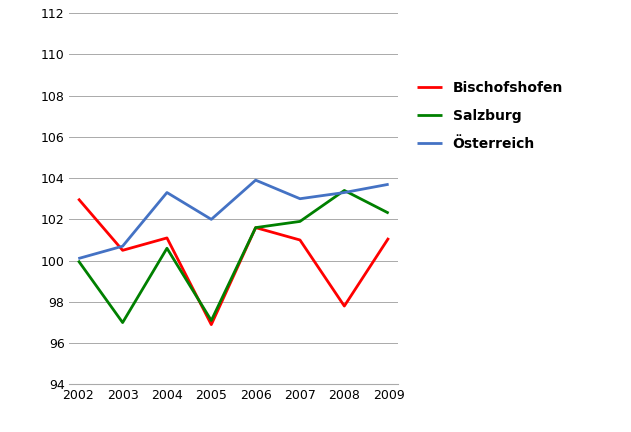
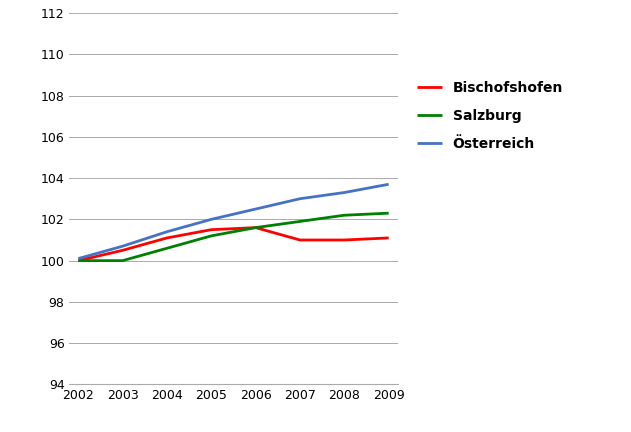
Bischofshofen/2002: 103.0 -> 100.0
Salzburg/2003: 97.0 -> 100.0
Österreich/2004: 103.3 -> 101.4
Bischofshofen/2005: 96.9 -> 101.5
Salzburg/2005: 97.1 -> 101.2
Österreich/2006: 103.9 -> 102.5
Bischofshofen/2008: 97.8 -> 101.0
Salzburg/2008: 103.4 -> 102.2
